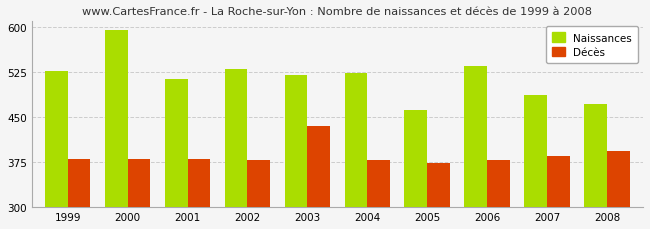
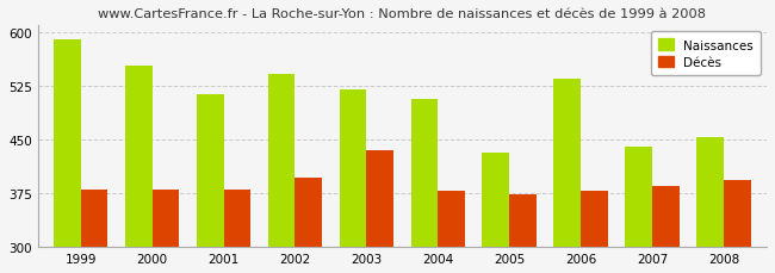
Naissances/1999: 527 -> 590
Naissances/2000: 595 -> 554
Naissances/2002: 530 -> 542
Décès/2002: 378 -> 396
Naissances/2004: 524 -> 506
Naissances/2005: 462 -> 432
Naissances/2007: 487 -> 440
Naissances/2008: 472 -> 454
